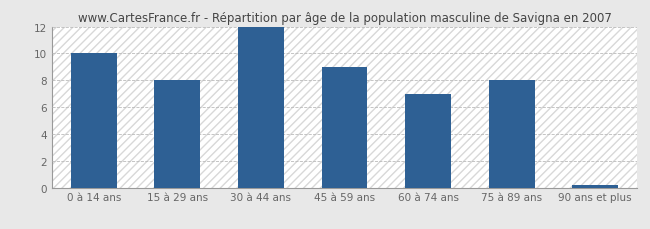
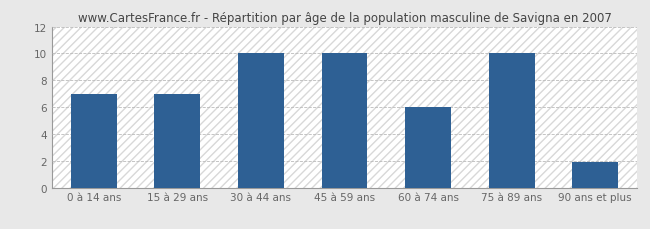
0 à 14 ans: 10.0 -> 7.0
15 à 29 ans: 8.0 -> 7.0
30 à 44 ans: 12.0 -> 10.0
45 à 59 ans: 9.0 -> 10.0
60 à 74 ans: 7.0 -> 6.0
75 à 89 ans: 8.0 -> 10.0
90 ans et plus: 0.2 -> 1.9
